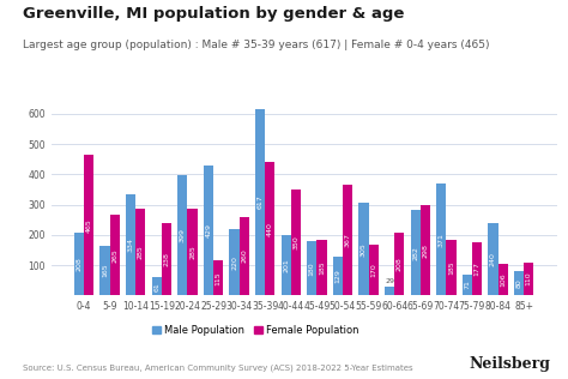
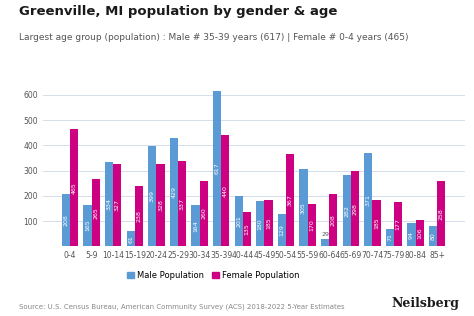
Female Population/10-14: 285 -> 327
Female Population/20-24: 285 -> 328
Female Population/25-29: 115 -> 337
Male Population/30-34: 220 -> 164
Female Population/40-44: 350 -> 135
Male Population/80-84: 240 -> 94
Female Population/85+: 110 -> 258
